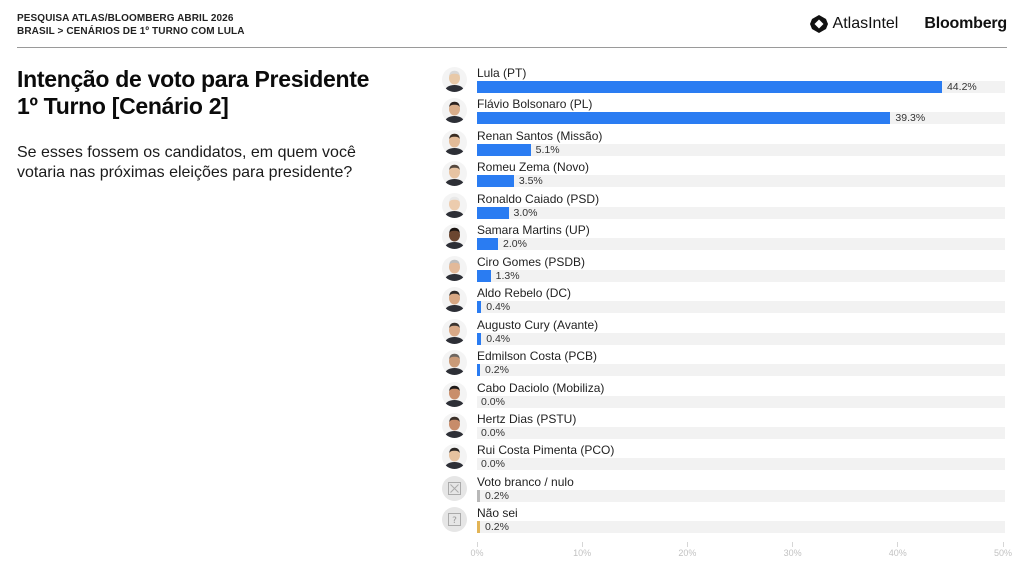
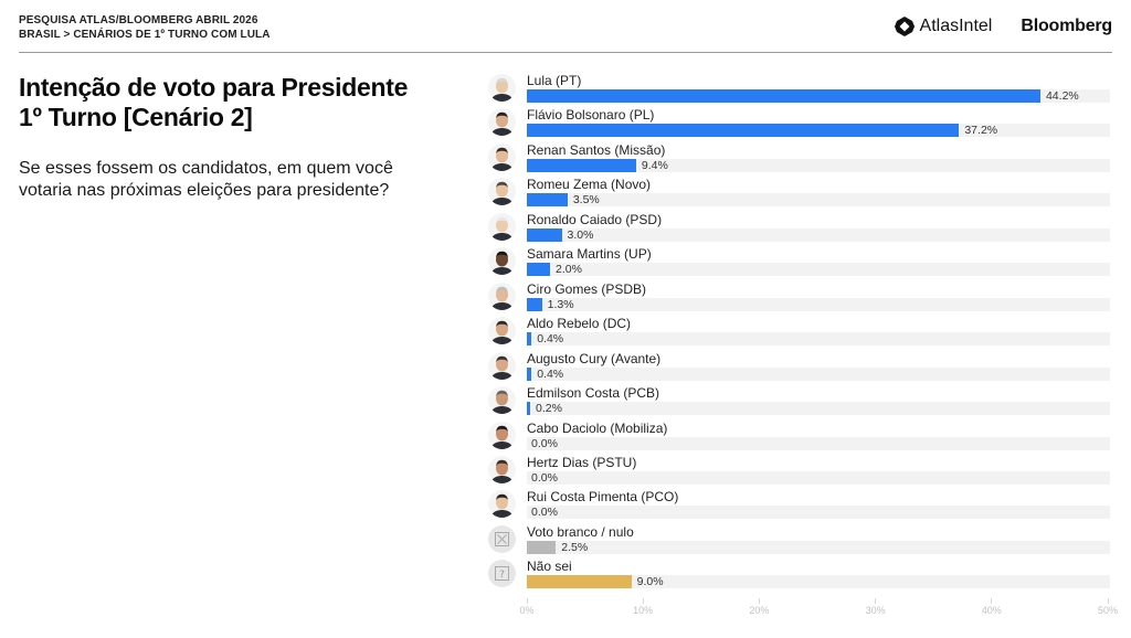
Flávio Bolsonaro (PL): 39.3% -> 37.2%
Renan Santos (Missão): 5.1% -> 9.4%
Voto branco / nulo: 0.2% -> 2.5%
Não sei: 0.2% -> 9.0%
